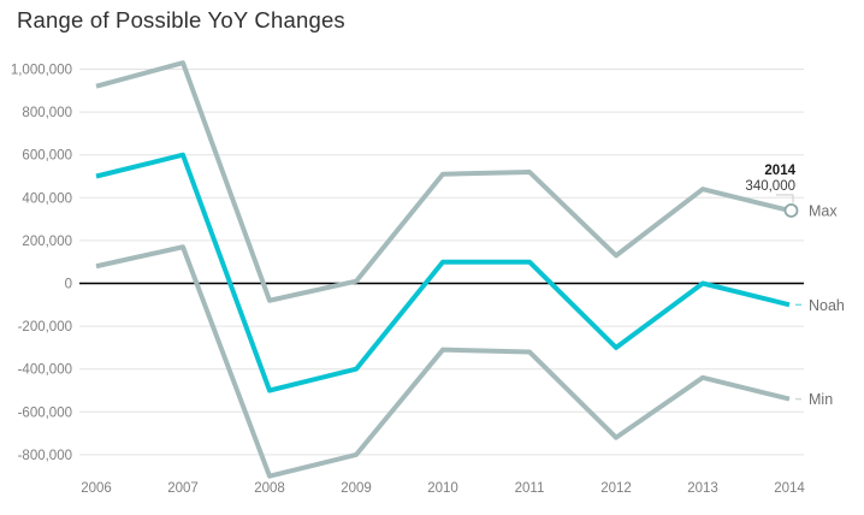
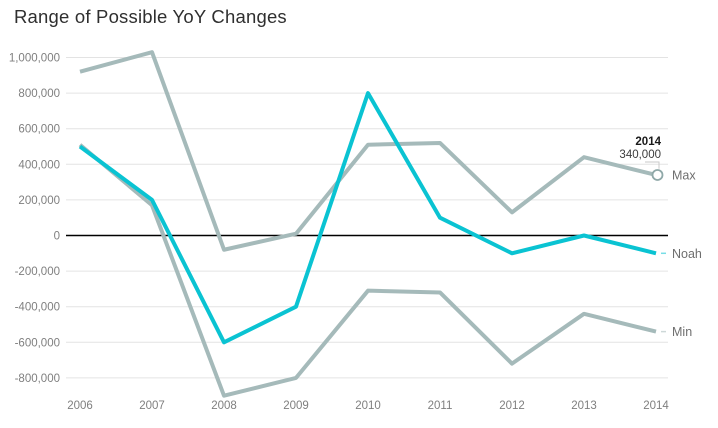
Min/2006: 80000 -> 510000
Noah/2007: 600000 -> 200000
Noah/2008: -500000 -> -600000
Noah/2010: 100000 -> 800000
Noah/2012: -300000 -> -100000
